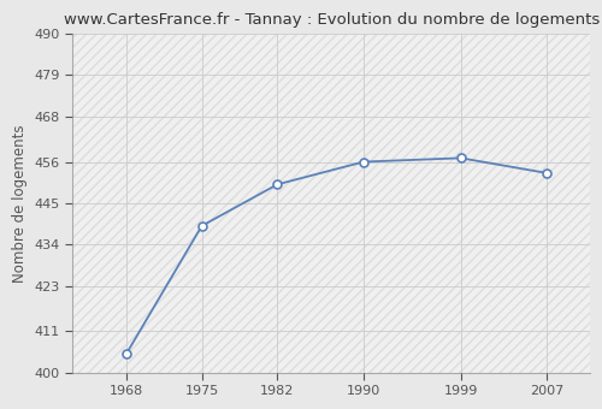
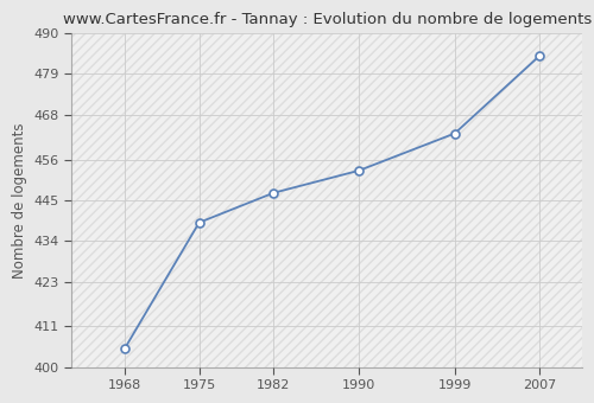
1982: 450 -> 447
1990: 456 -> 453
1999: 457 -> 463
2007: 453 -> 484
